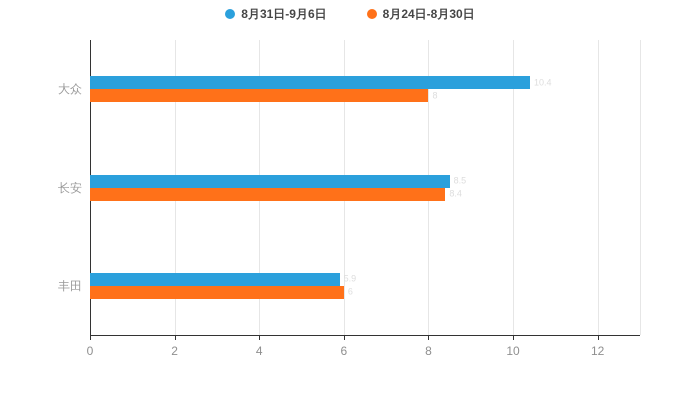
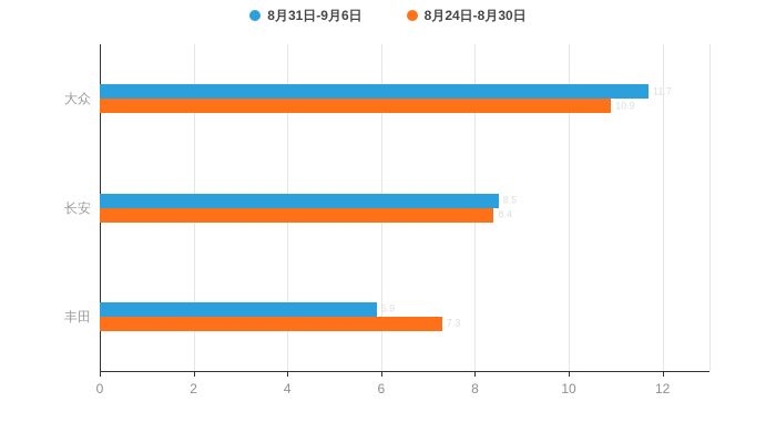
8月31日-9月6日/大众: 10.4 -> 11.7
8月24日-8月30日/大众: 8 -> 10.9
8月24日-8月30日/丰田: 6 -> 7.3
